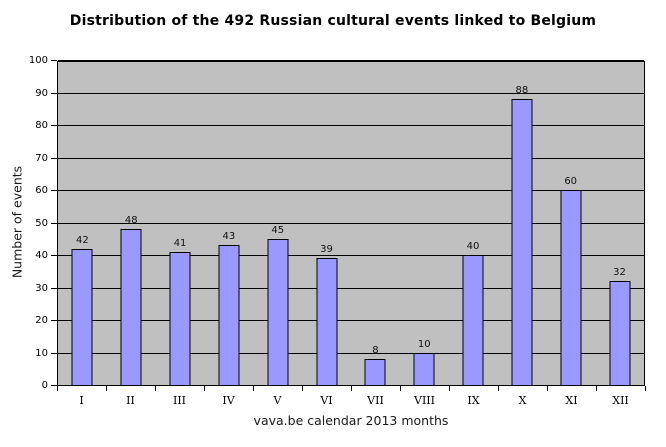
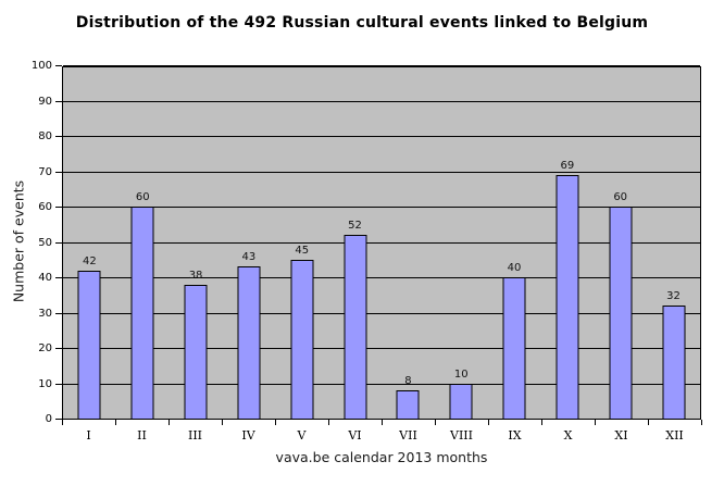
II: 48 -> 60
III: 41 -> 38
VI: 39 -> 52
X: 88 -> 69
